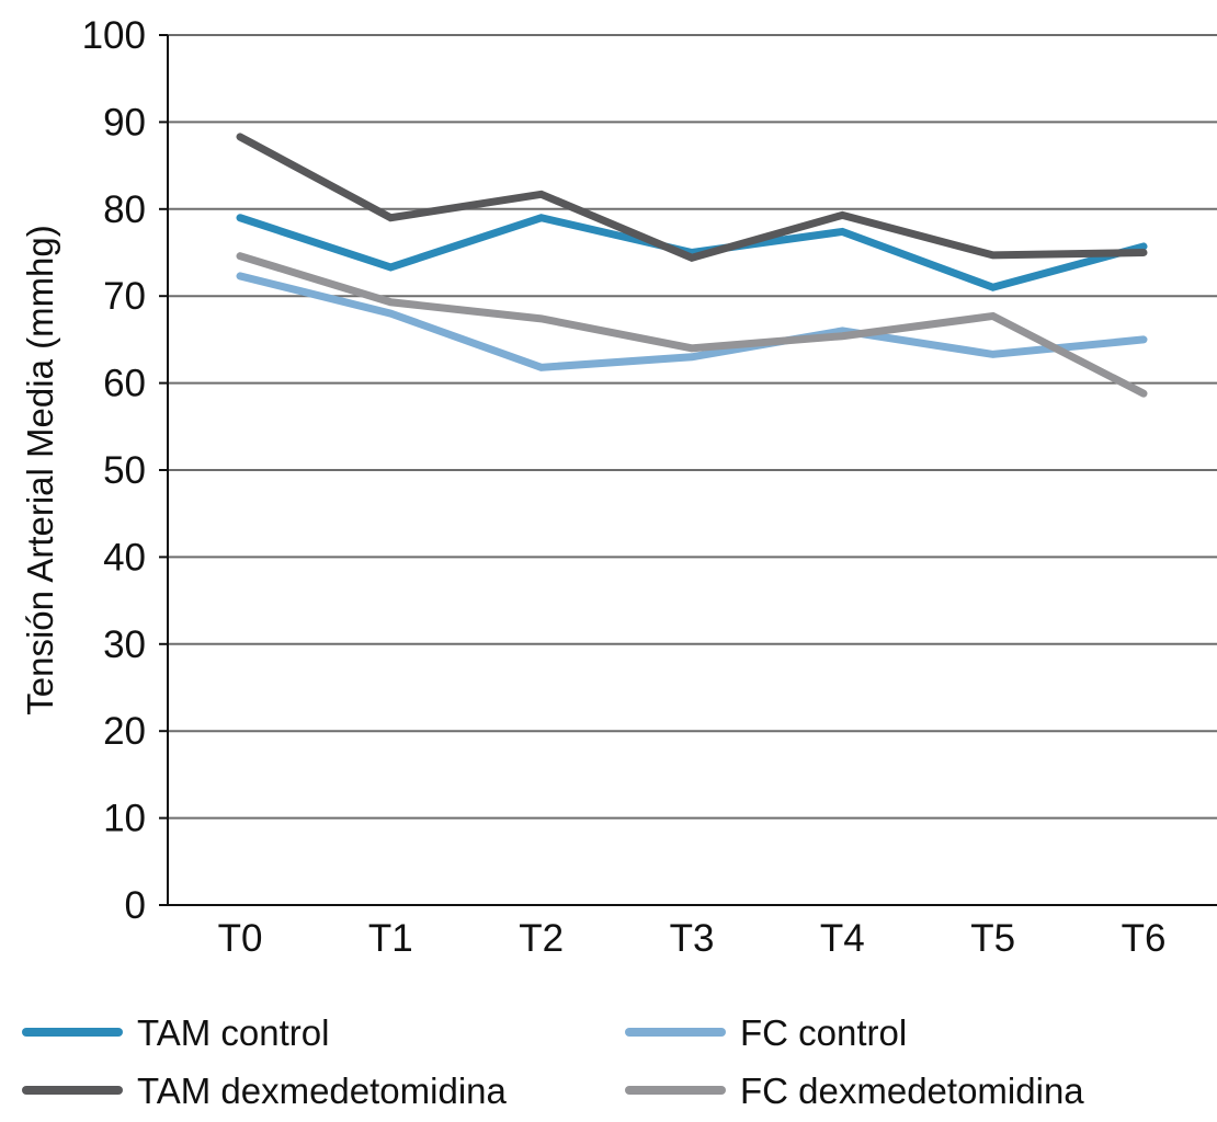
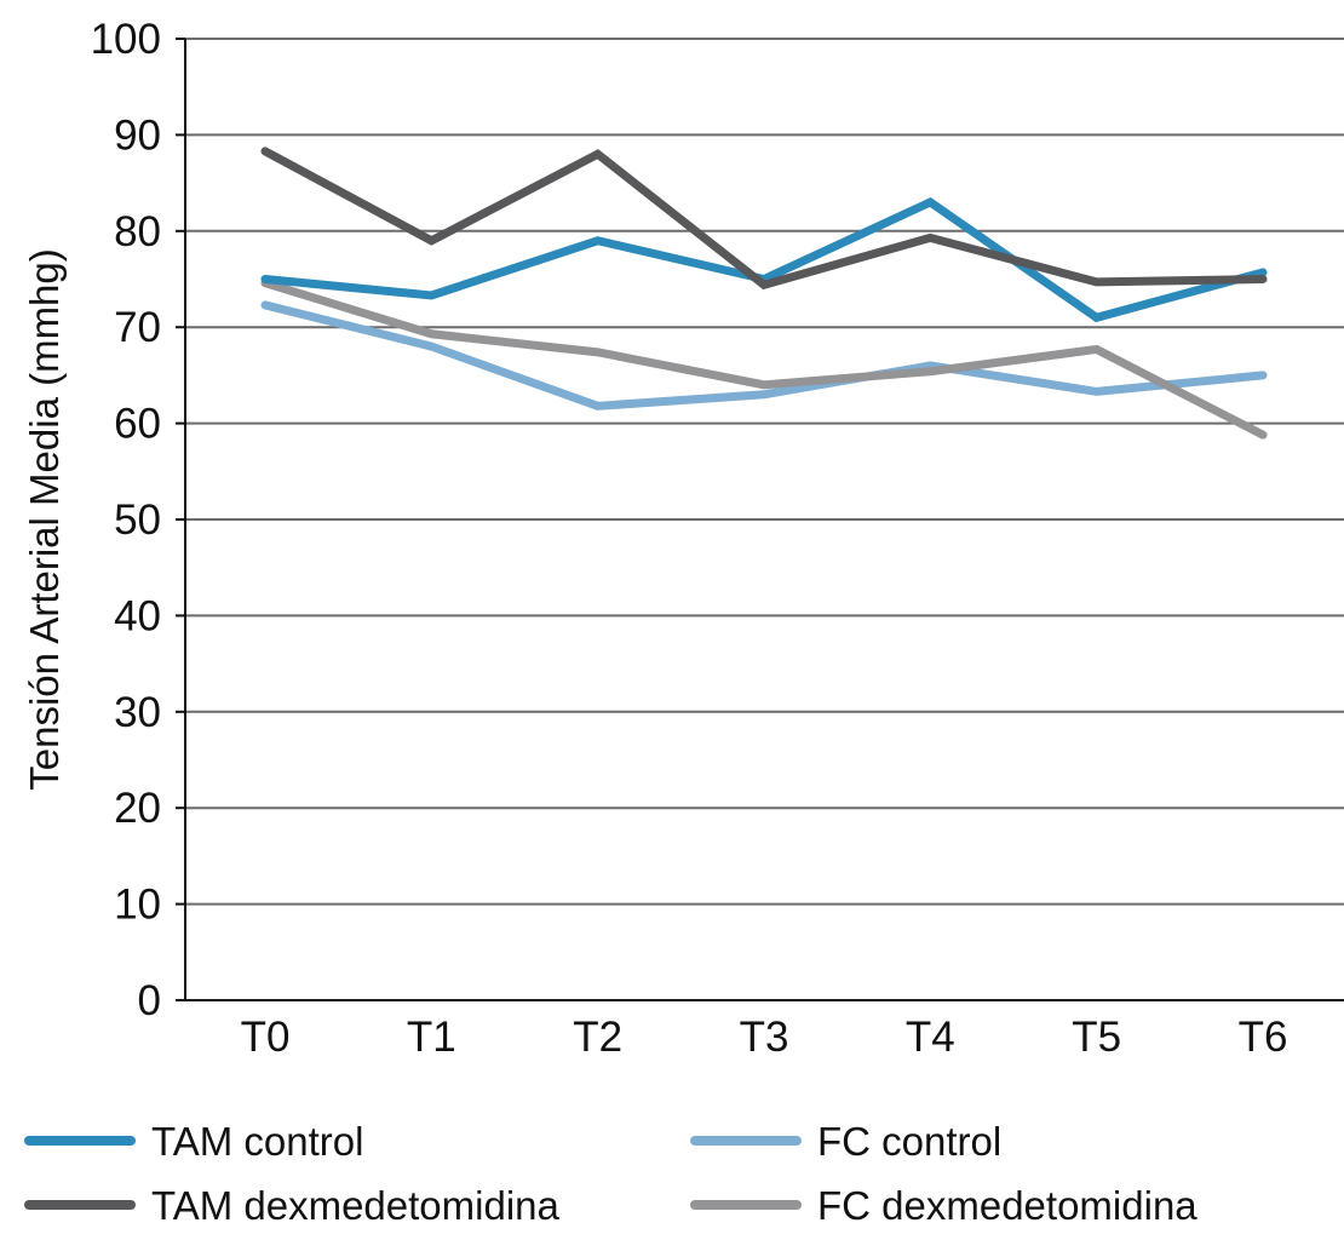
TAM control/T0: 79 -> 75
TAM dexmedetomidina/T2: 82 -> 88
TAM control/T4: 77 -> 83
